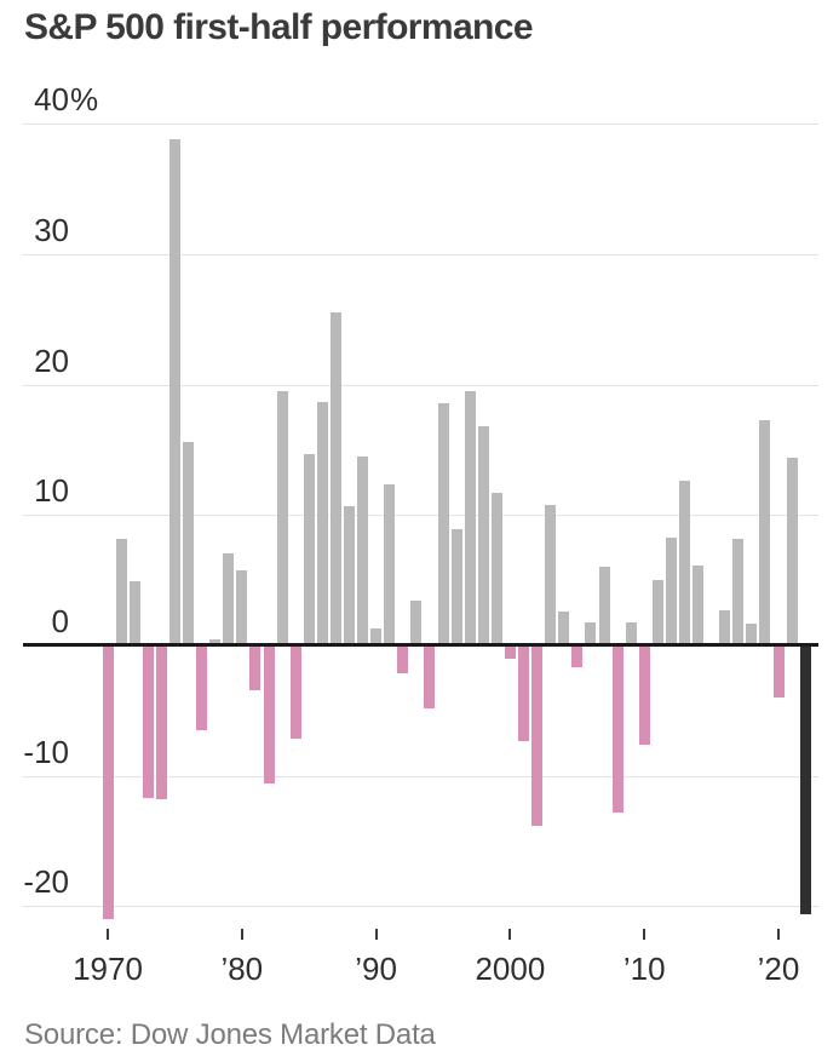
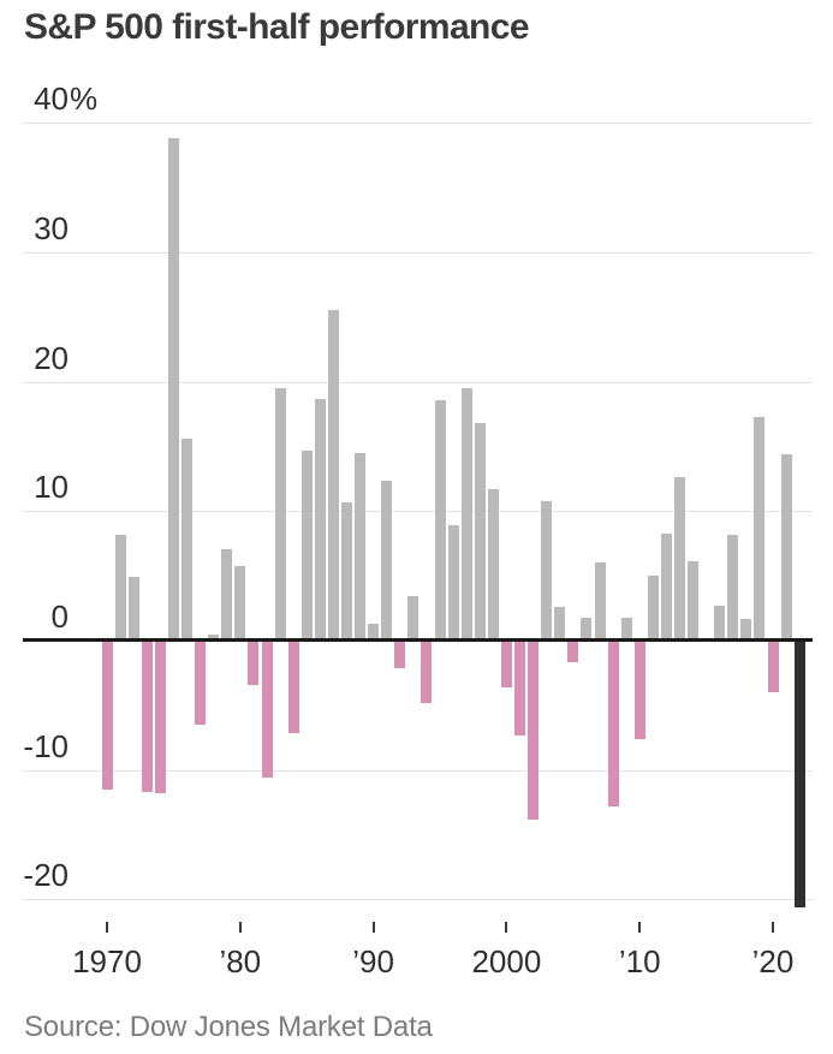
1970: -21.0 -> -11.5
2000: -1.0 -> -3.6
